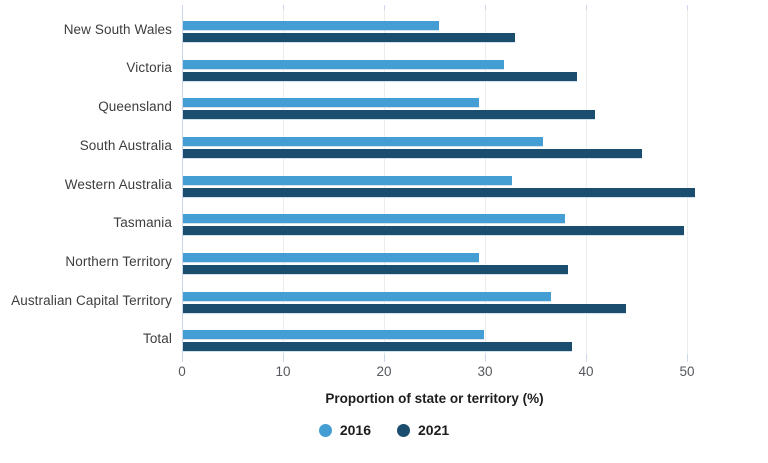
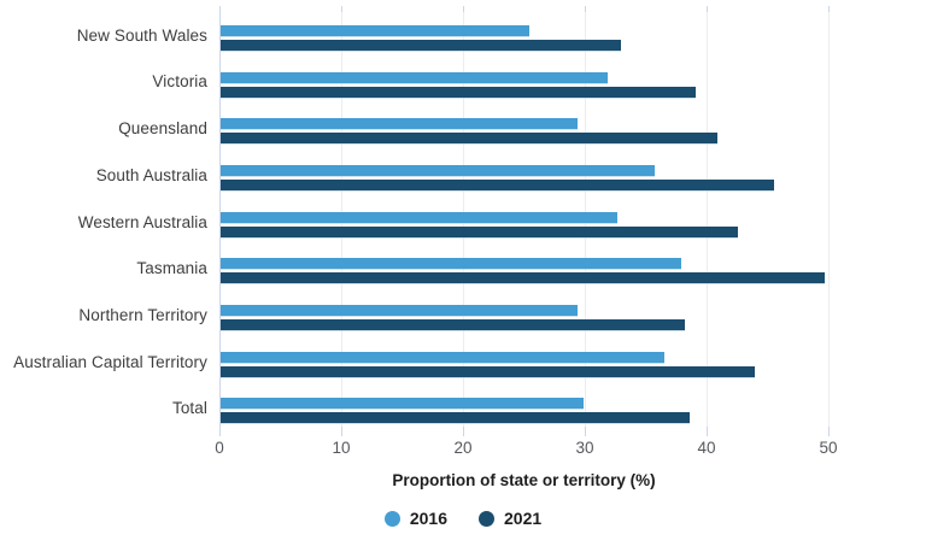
2021/Western Australia: 50.8 -> 42.6
